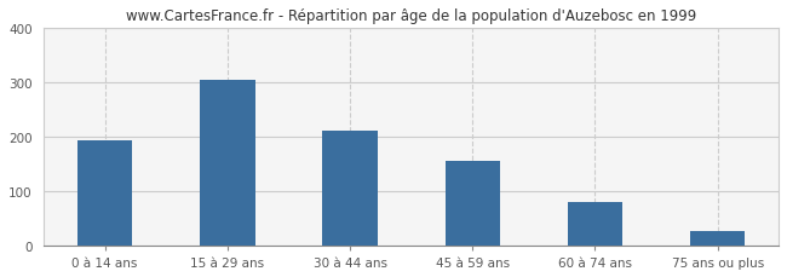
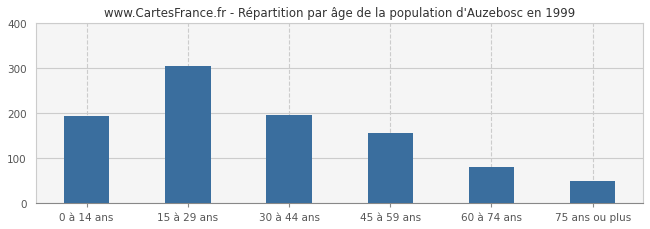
30 à 44 ans: 210 -> 195
75 ans ou plus: 27 -> 50
